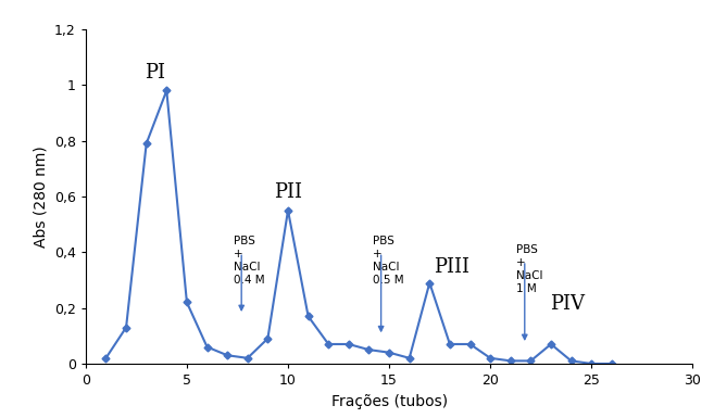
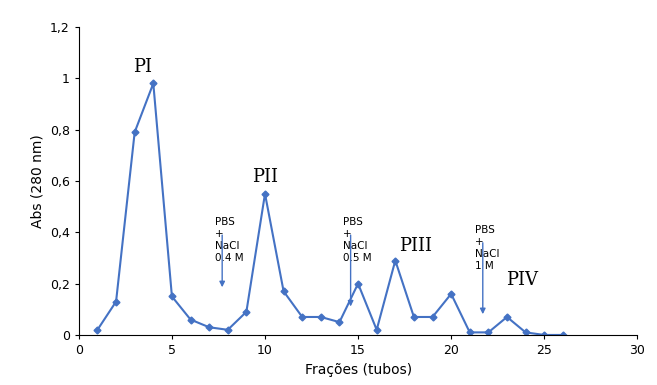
5: 0,22 -> 0,15
15: 0,04 -> 0,20
20: 0,02 -> 0,16
